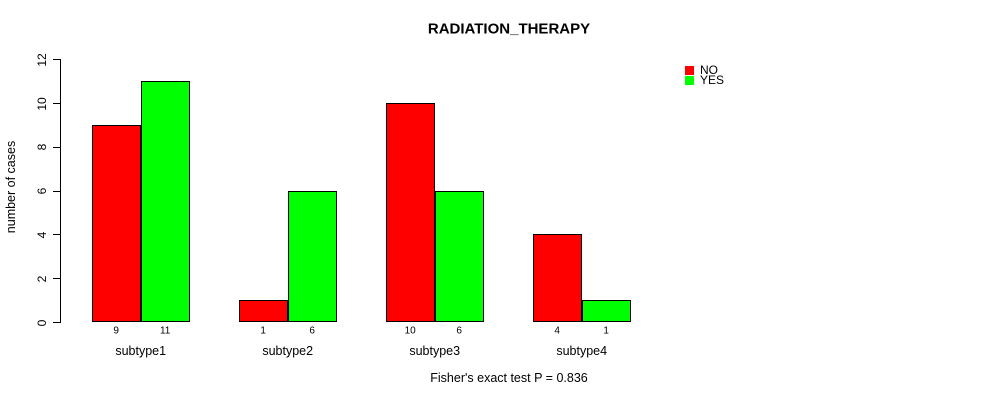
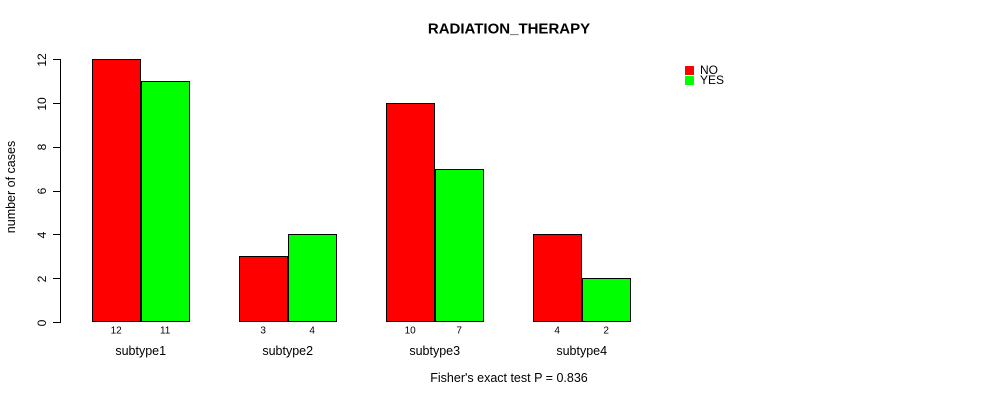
NO/subtype1: 9 -> 12
NO/subtype2: 1 -> 3
YES/subtype2: 6 -> 4
YES/subtype3: 6 -> 7
YES/subtype4: 1 -> 2
